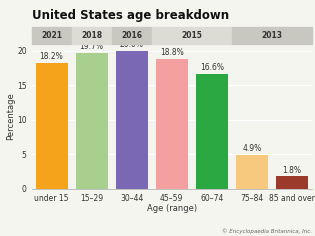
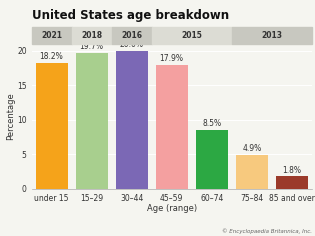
45–59: 18.8% -> 17.9%
60–74: 16.6% -> 8.5%
